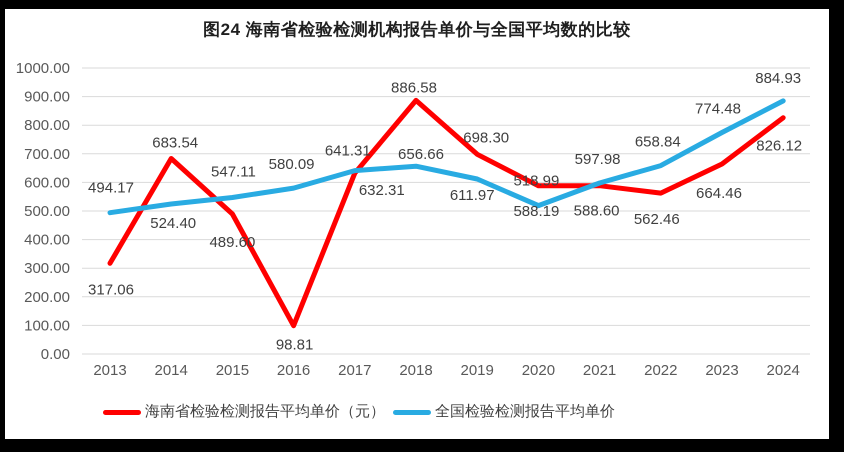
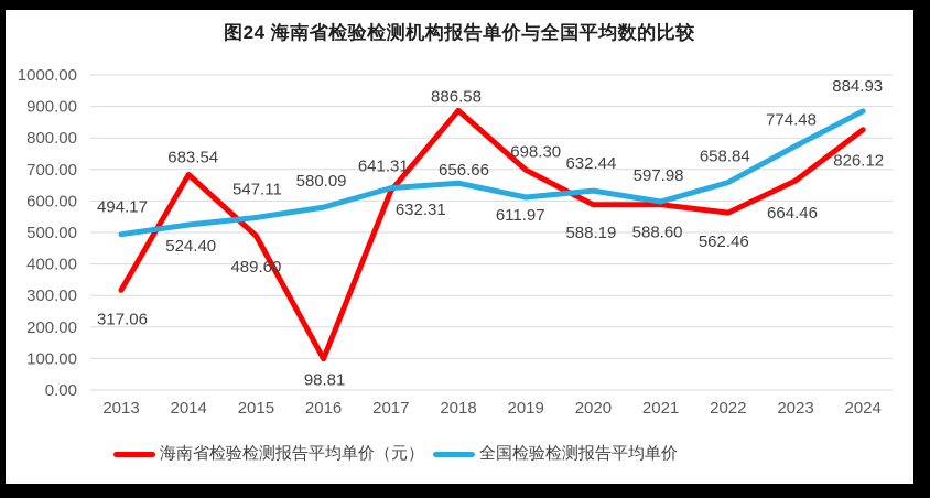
全国检验检测报告平均单价/2020: 518.99 -> 632.44
